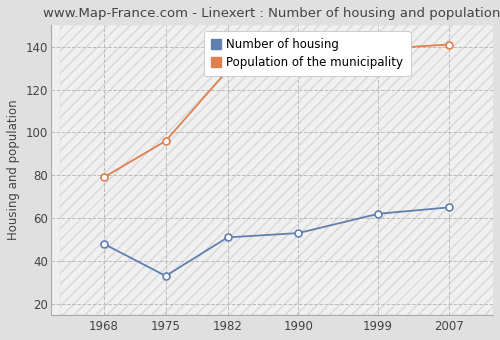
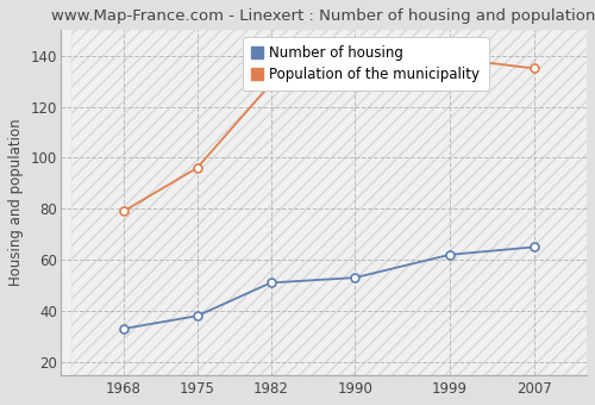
Number of housing/1968: 48 -> 33
Number of housing/1975: 33 -> 38
Population of the municipality/2007: 141 -> 135
